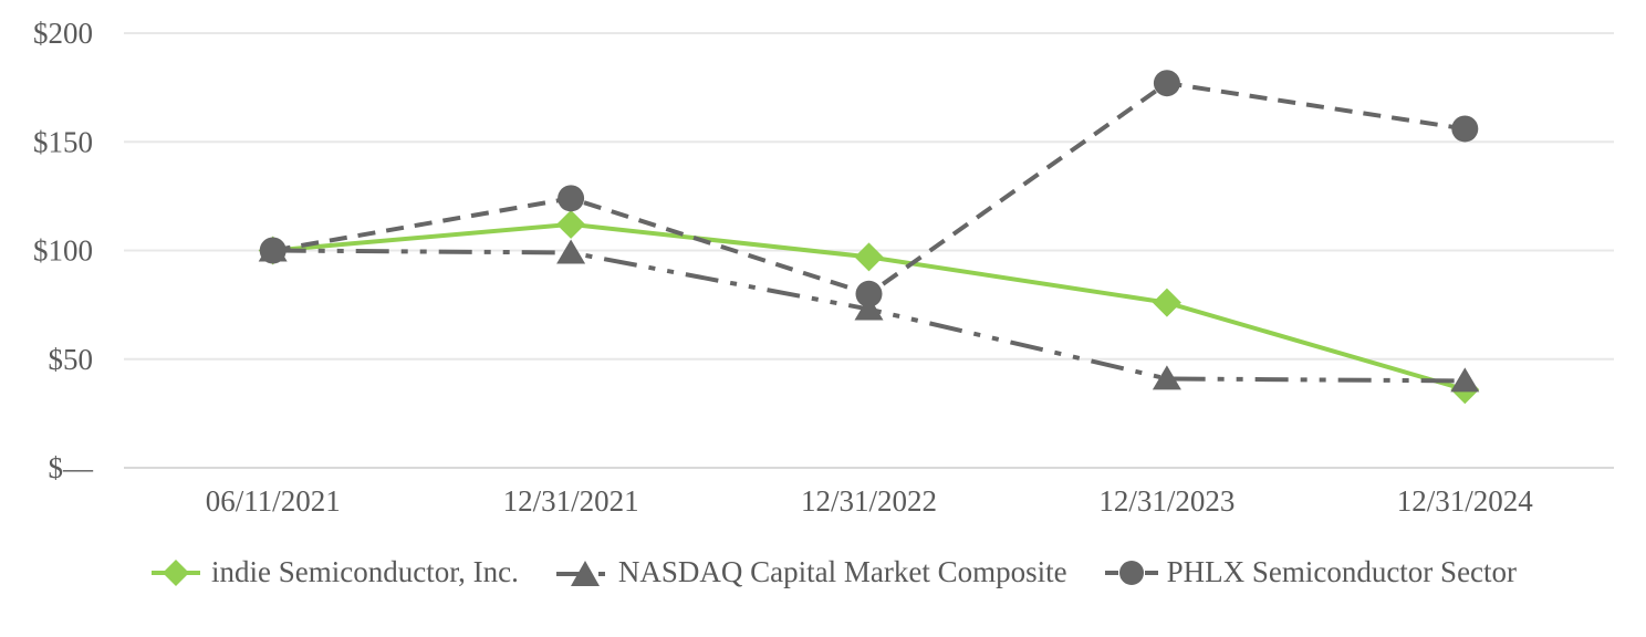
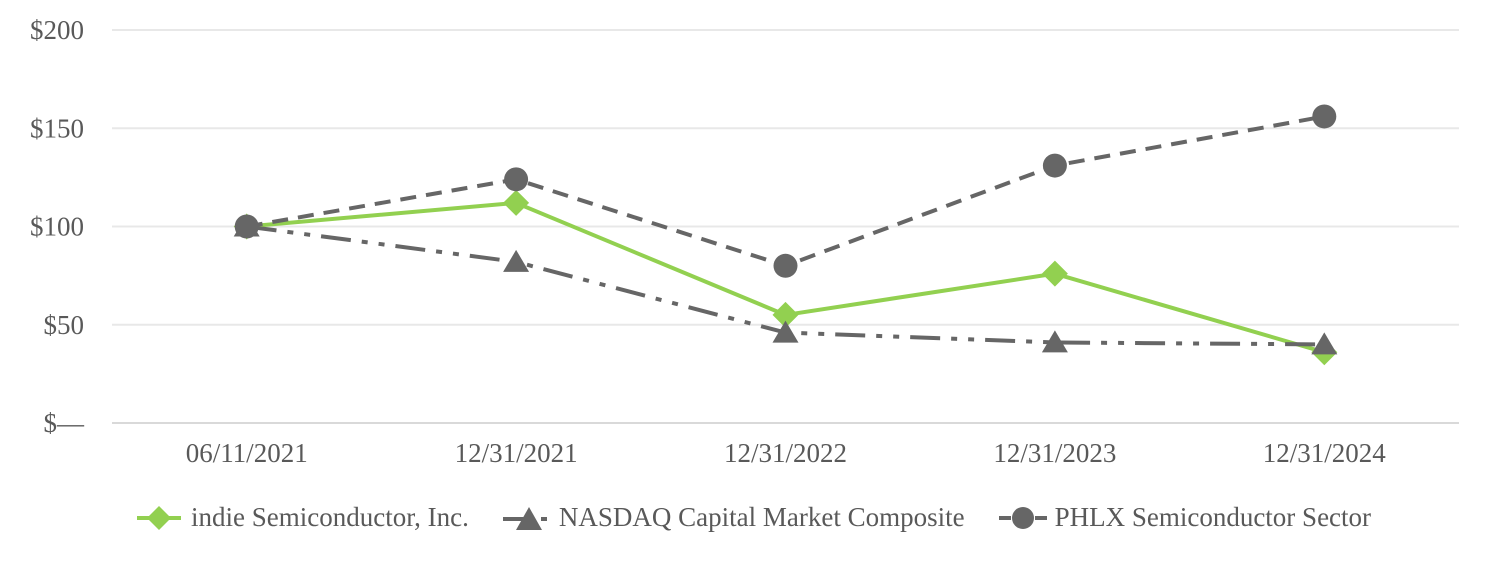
NASDAQ Capital Market Composite/12/31/2021: $99 -> $82
indie Semiconductor, Inc./12/31/2022: $97 -> $55
NASDAQ Capital Market Composite/12/31/2022: $73 -> $46
PHLX Semiconductor Sector/12/31/2023: $177 -> $131
